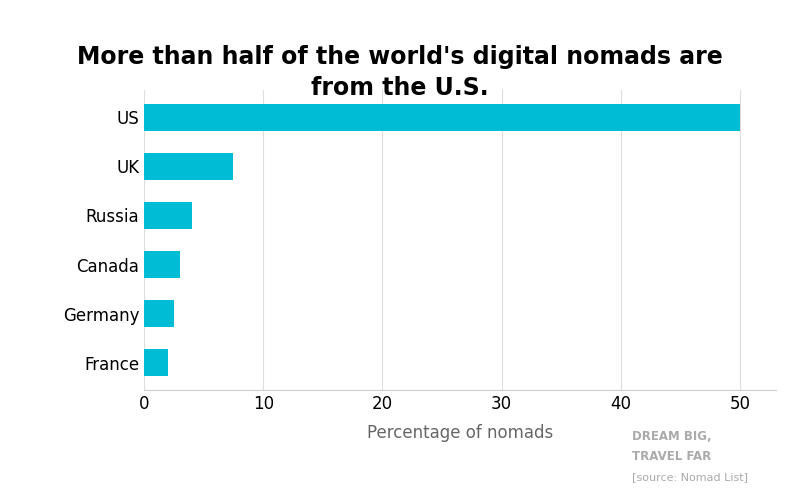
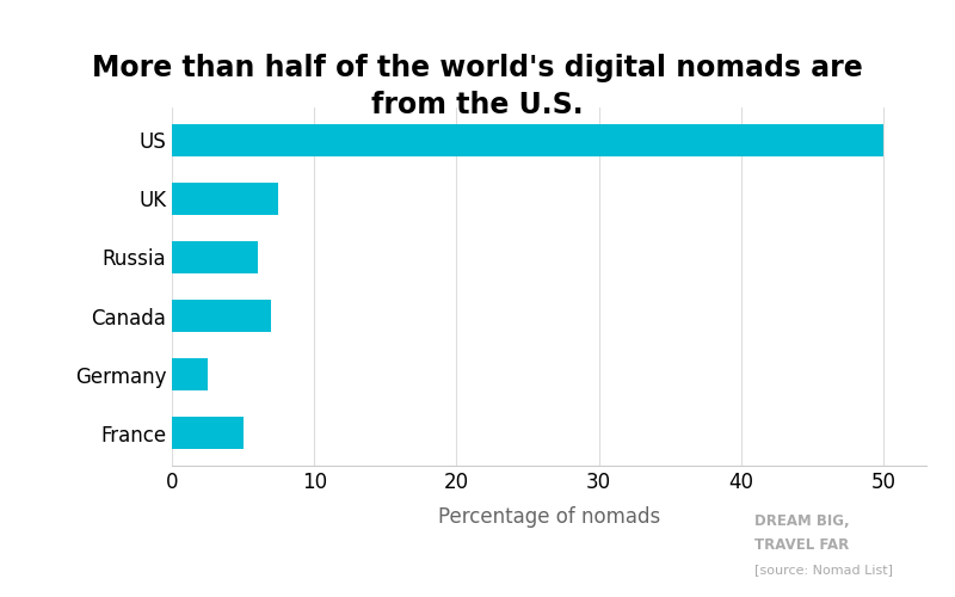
Russia: 4.0 -> 6.0
Canada: 3.0 -> 7.0
France: 2.0 -> 5.0
